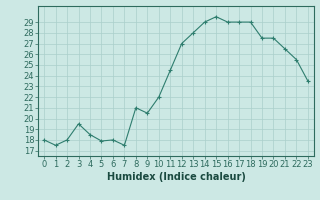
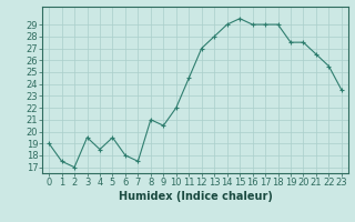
0: 18.0 -> 19.0
2: 18.0 -> 17.0
5: 17.9 -> 19.5
